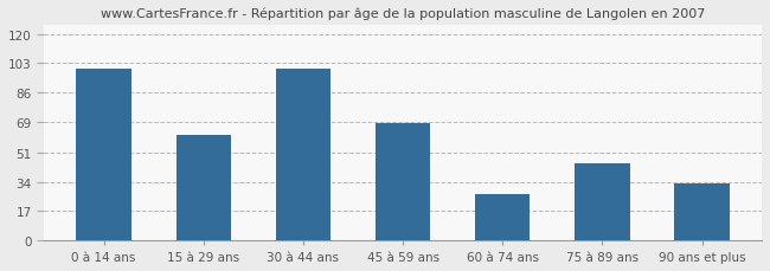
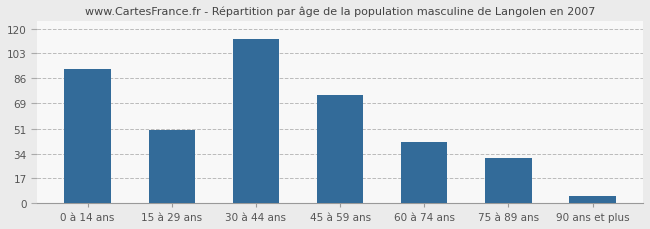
0 à 14 ans: 100 -> 92
15 à 29 ans: 61 -> 50
30 à 44 ans: 100 -> 113
45 à 59 ans: 68 -> 74
60 à 74 ans: 27 -> 42
75 à 89 ans: 45 -> 31
90 ans et plus: 33 -> 5
